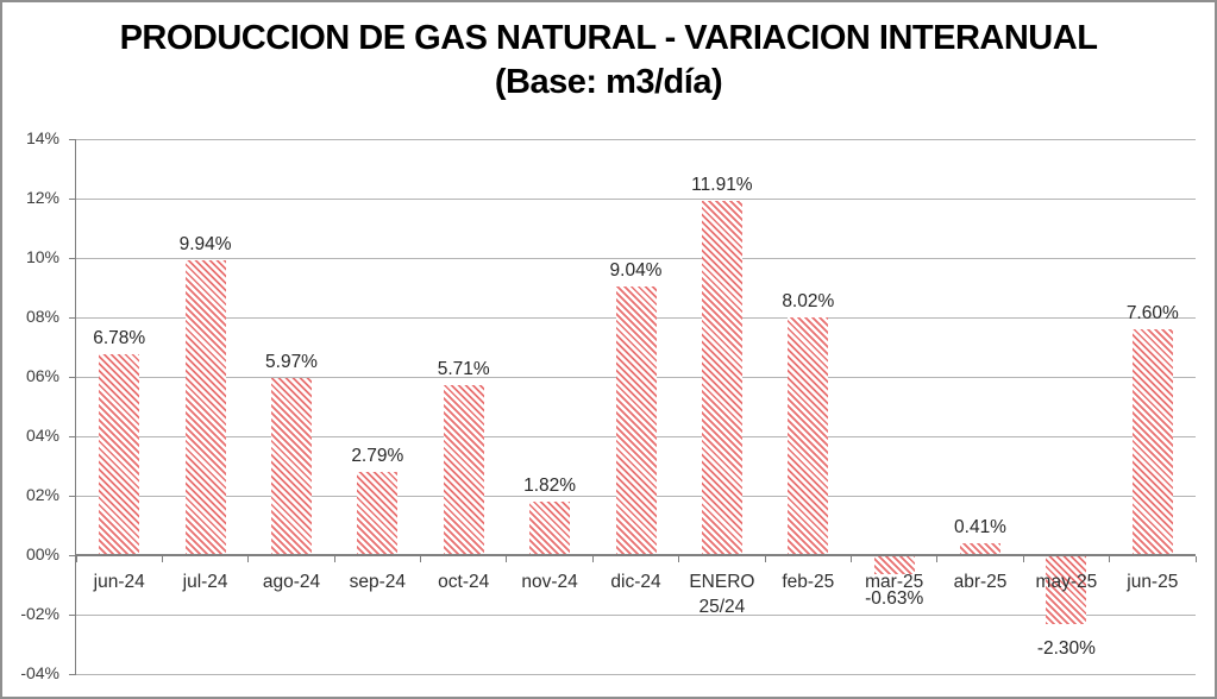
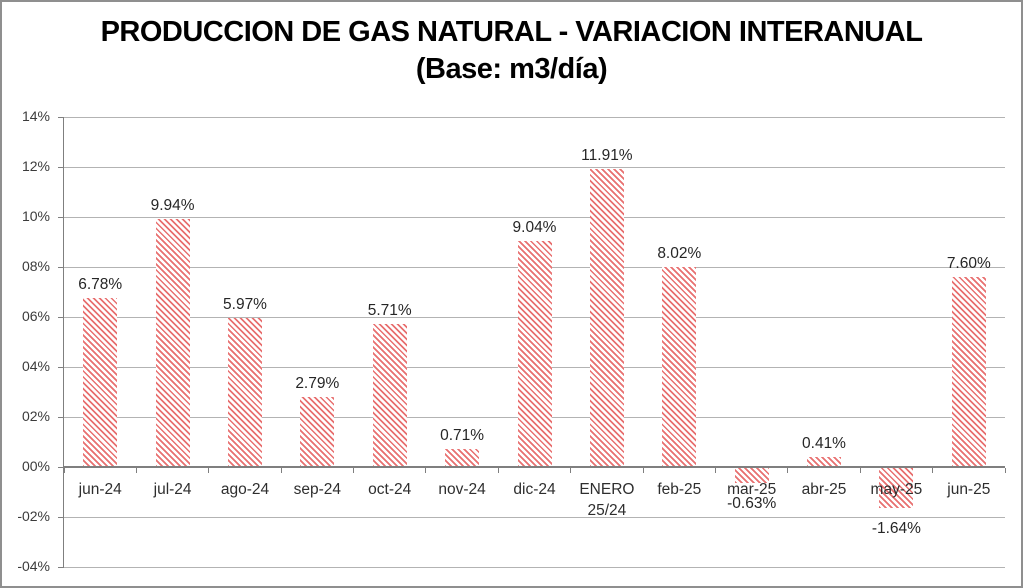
nov-24: 1.82% -> 0.71%
may-25: -2.30% -> -1.64%
